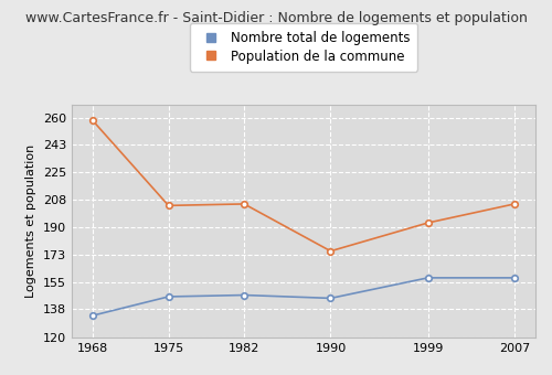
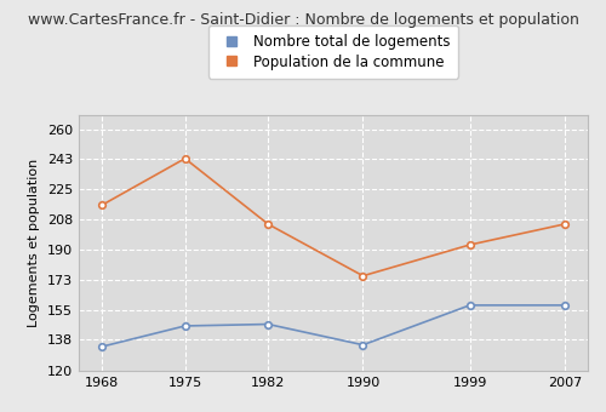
Population de la commune/1968: 258 -> 216
Population de la commune/1975: 204 -> 243
Nombre total de logements/1990: 145 -> 135
